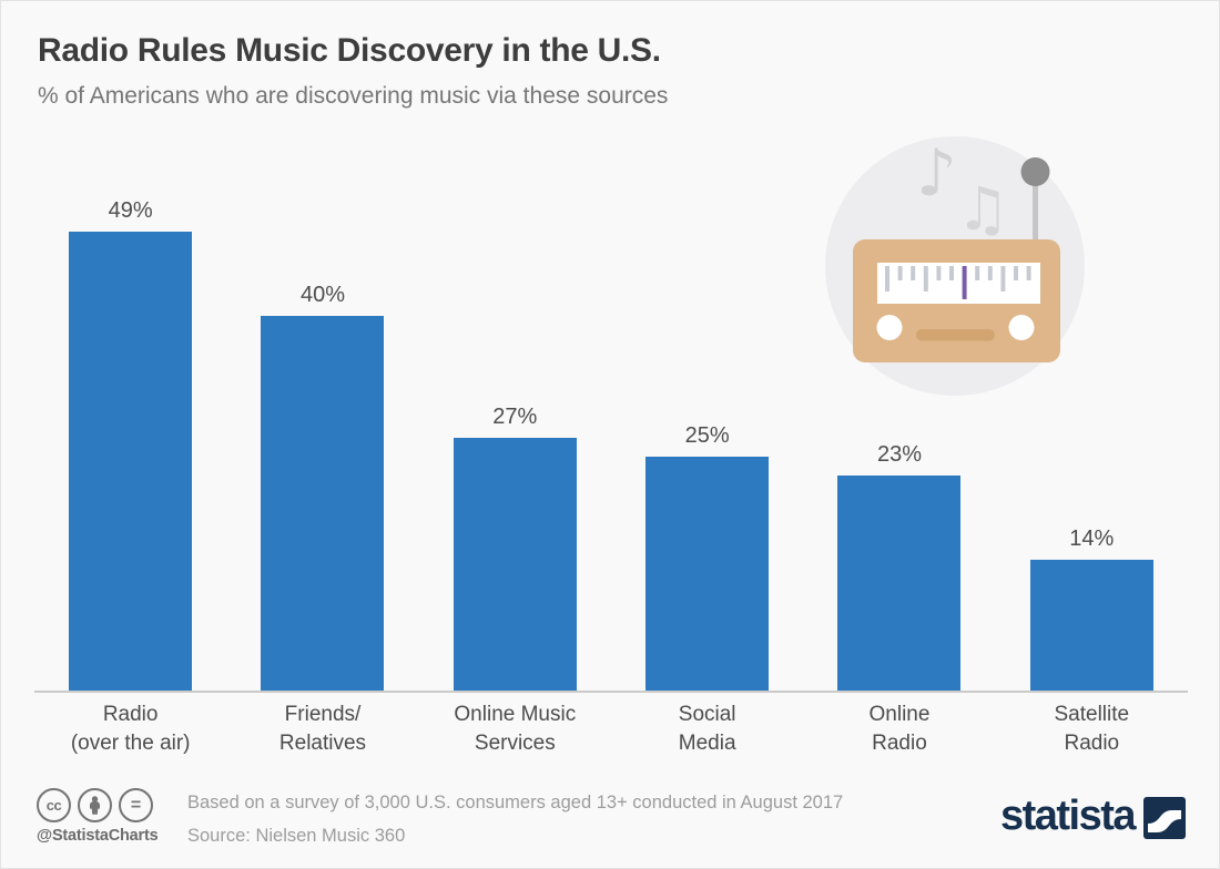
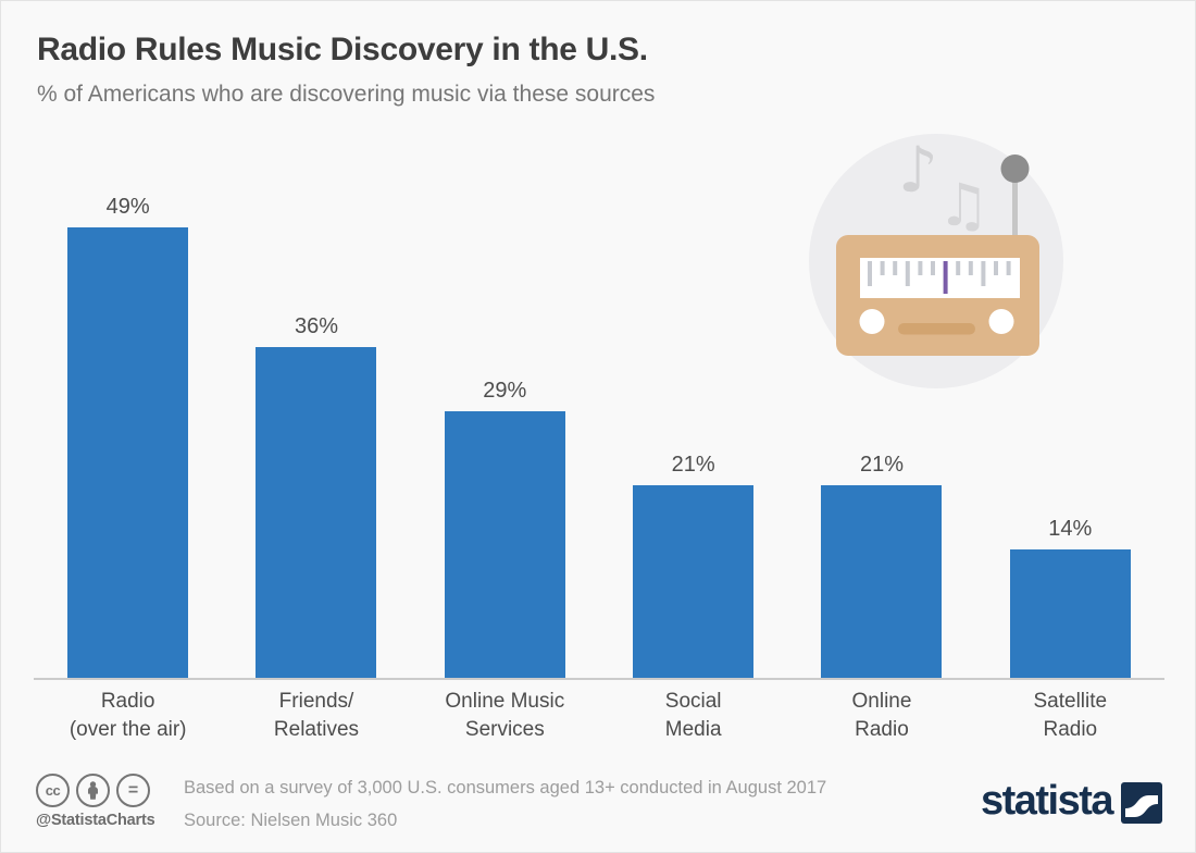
Friends/ Relatives: 40% -> 36%
Online Music Services: 27% -> 29%
Social Media: 25% -> 21%
Online Radio: 23% -> 21%
